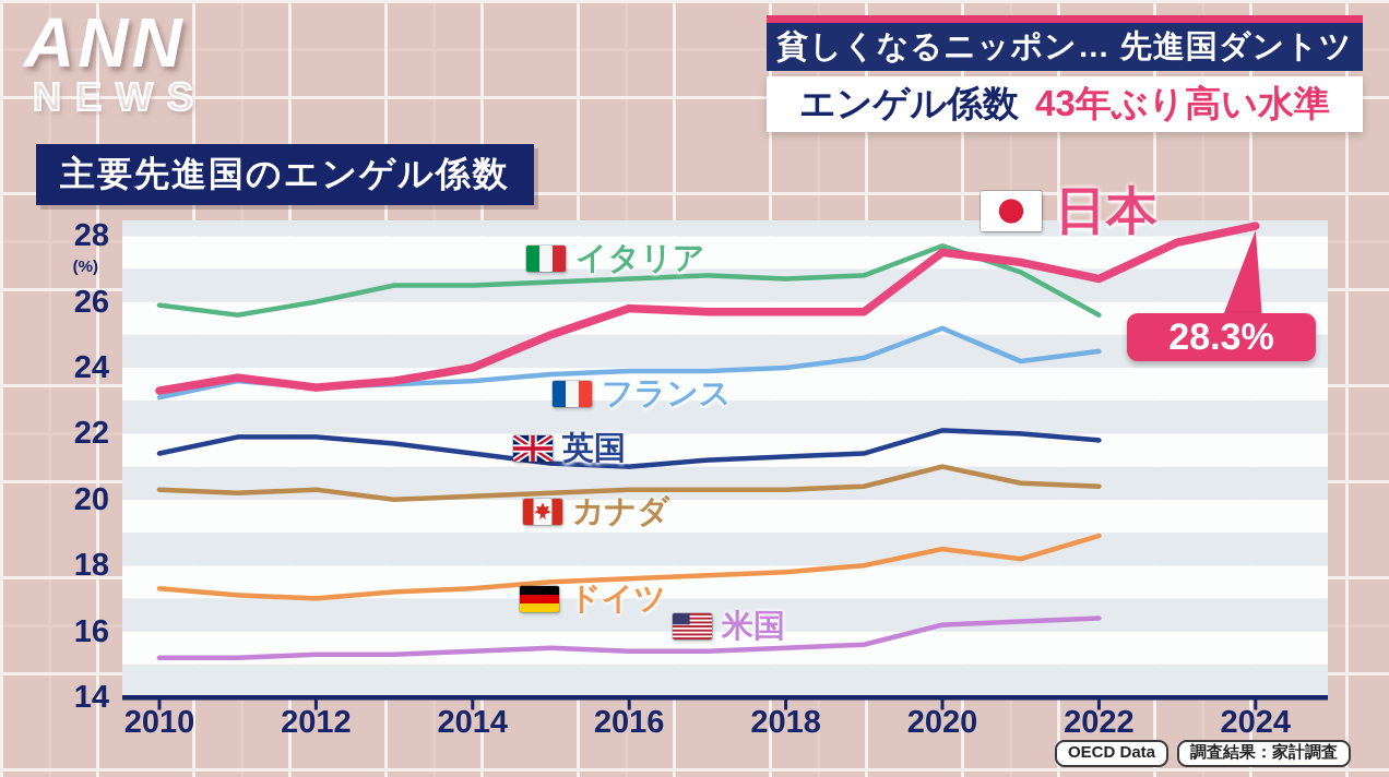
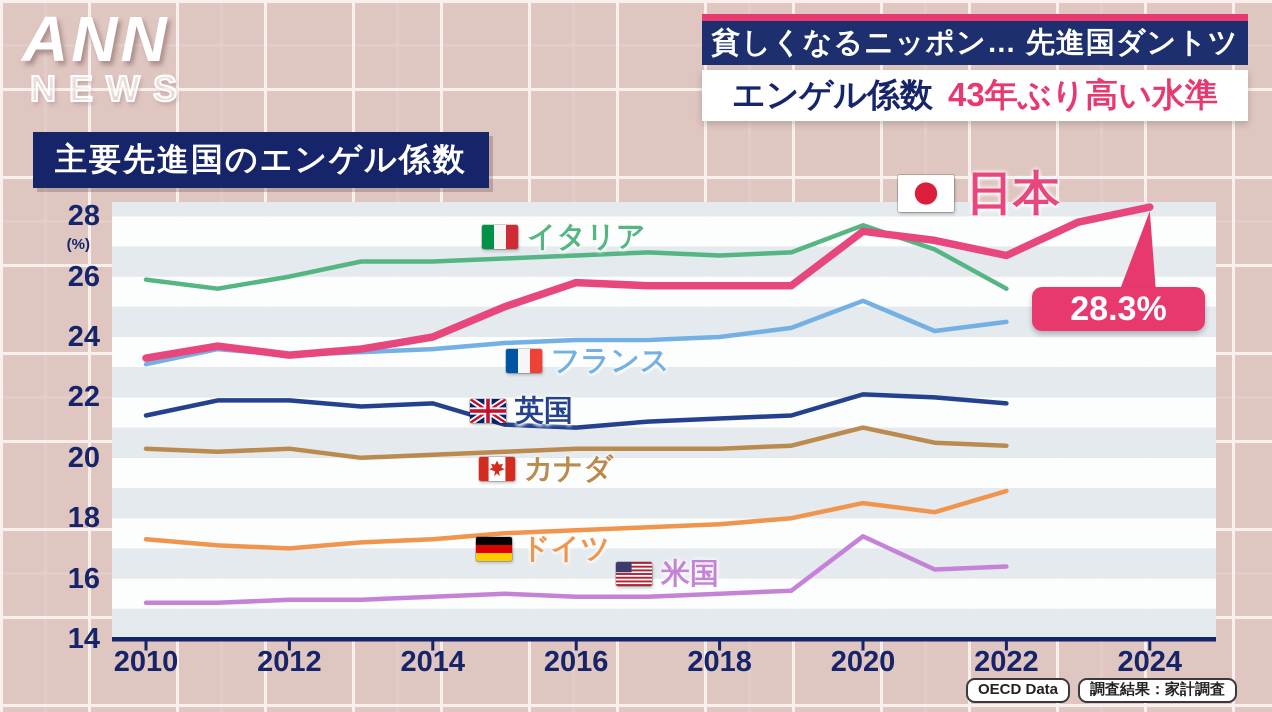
英国/2014: 21.4 -> 21.8
米国/2020: 16.2 -> 17.4
